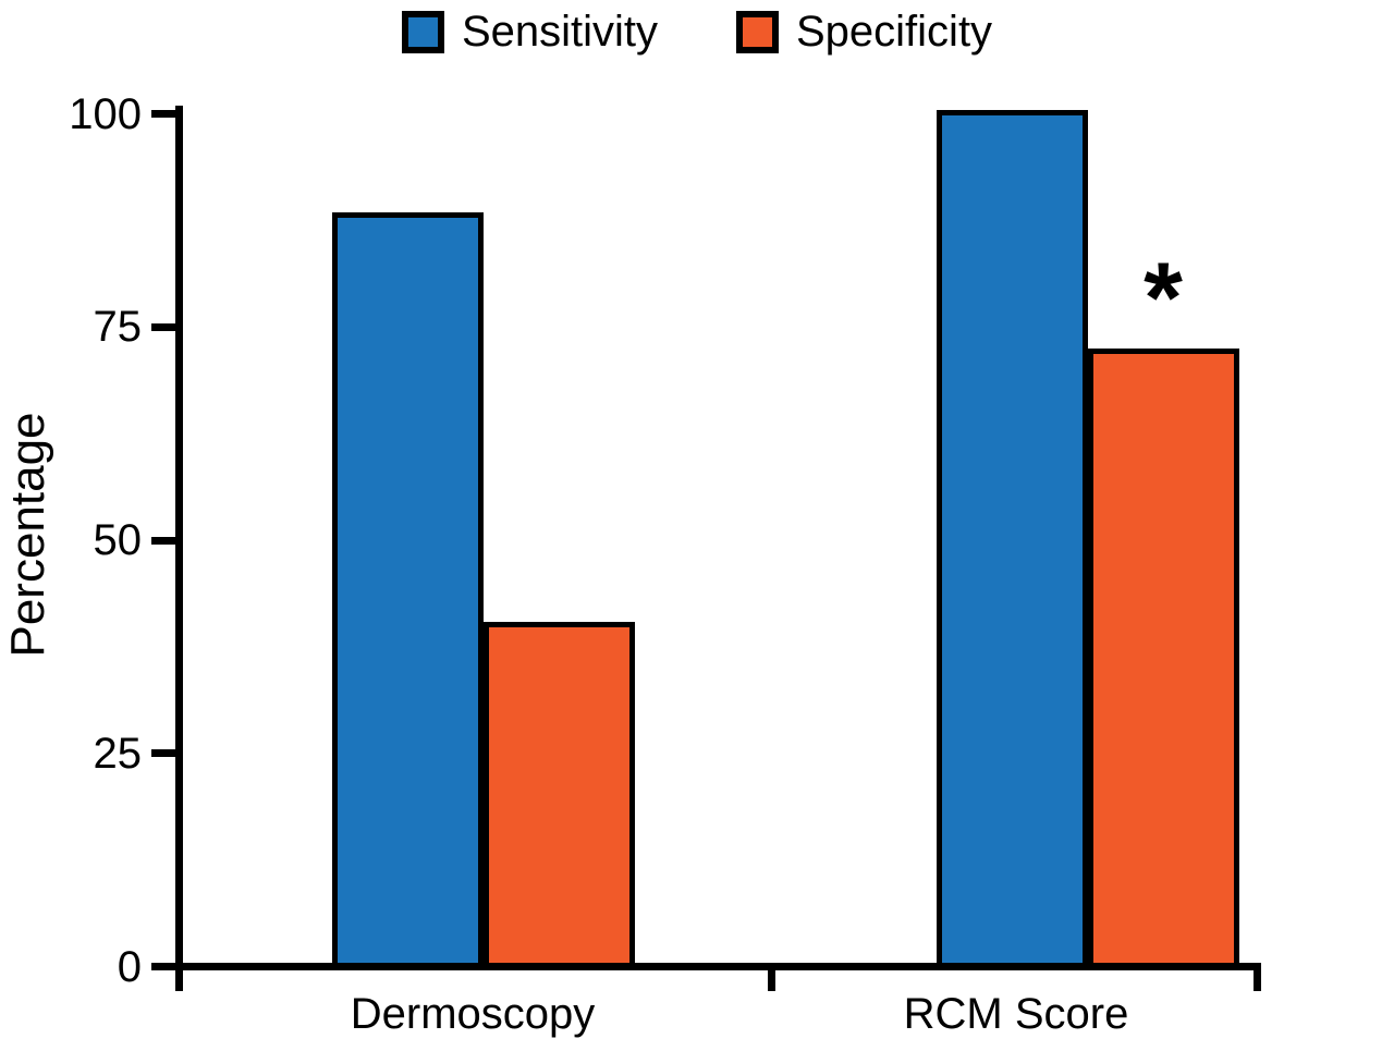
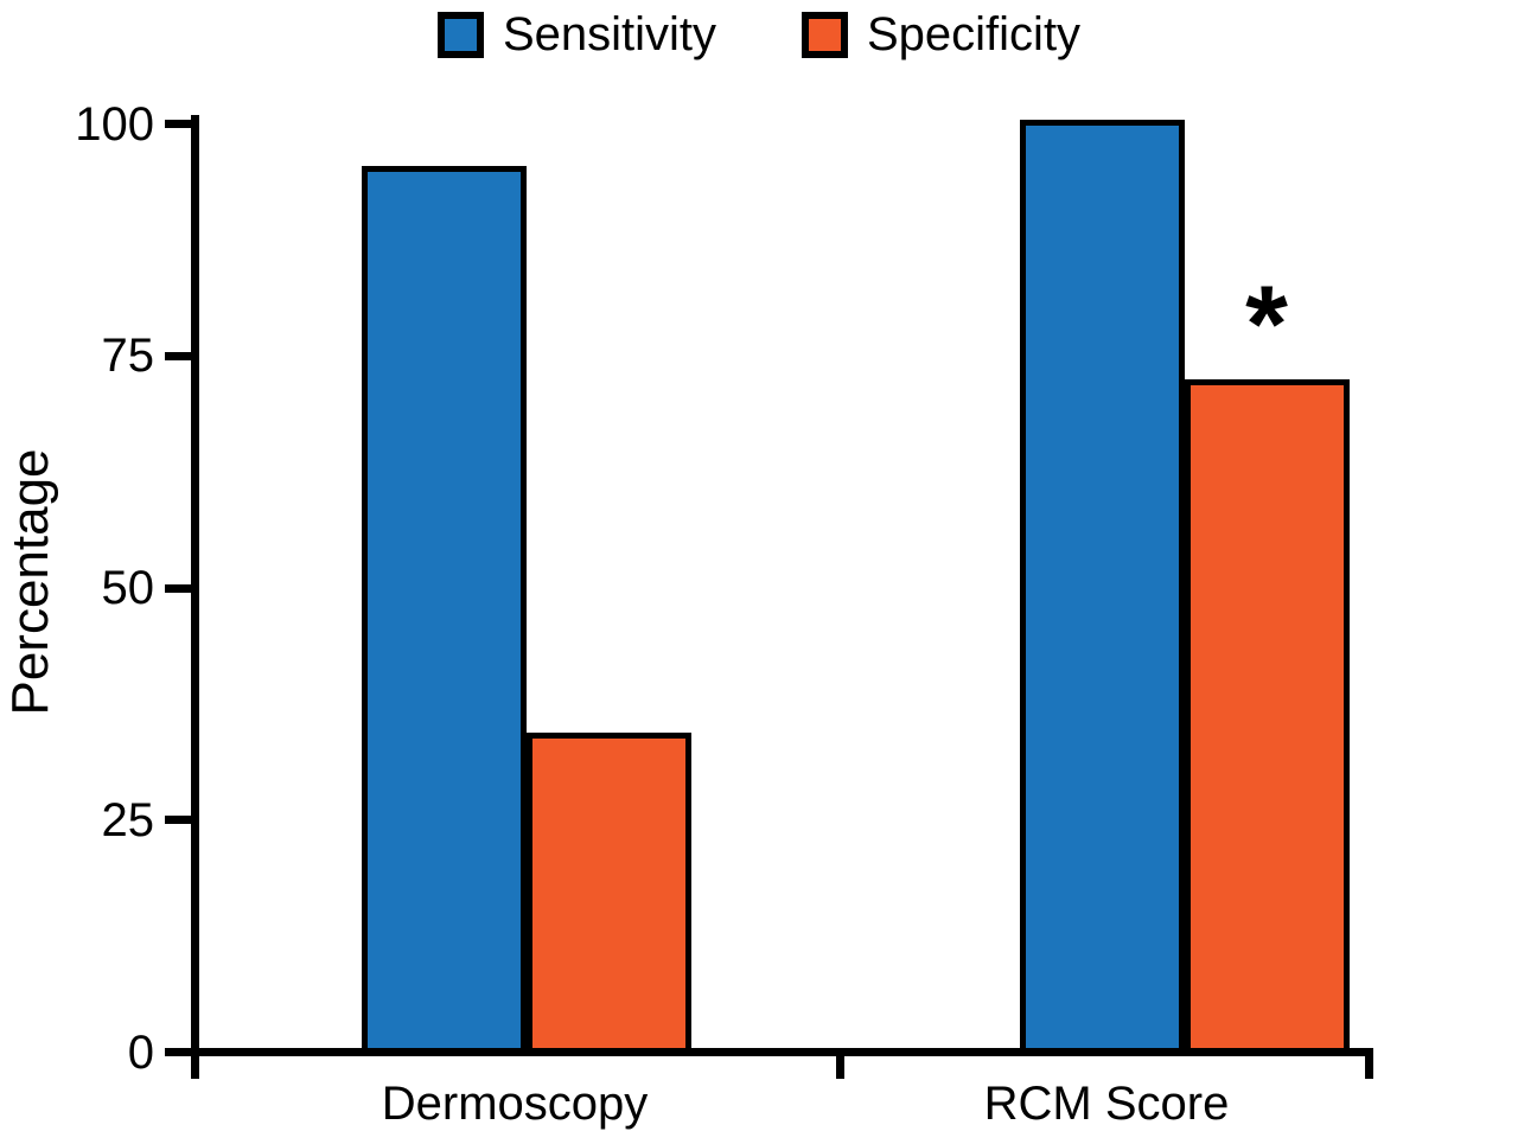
Sensitivity/Dermoscopy: 88 -> 95
Specificity/Dermoscopy: 40 -> 34
